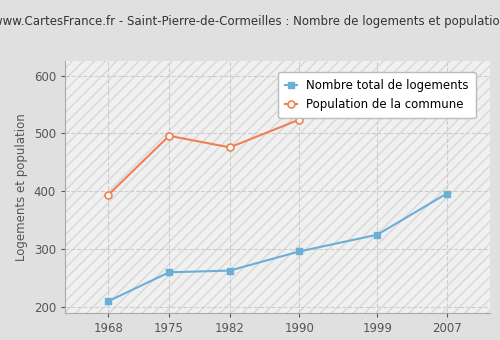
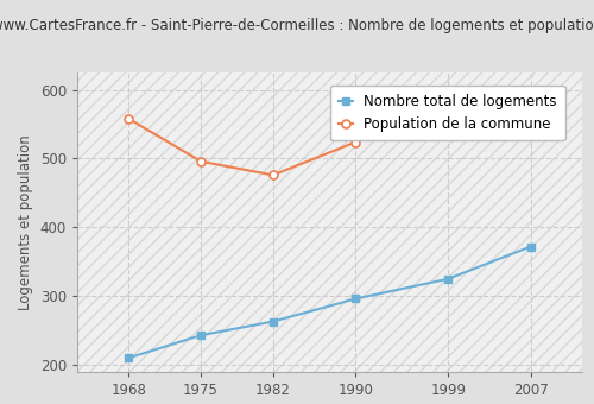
Population de la commune/1968: 394 -> 558
Nombre total de logements/1975: 260 -> 243
Nombre total de logements/2007: 396 -> 372
